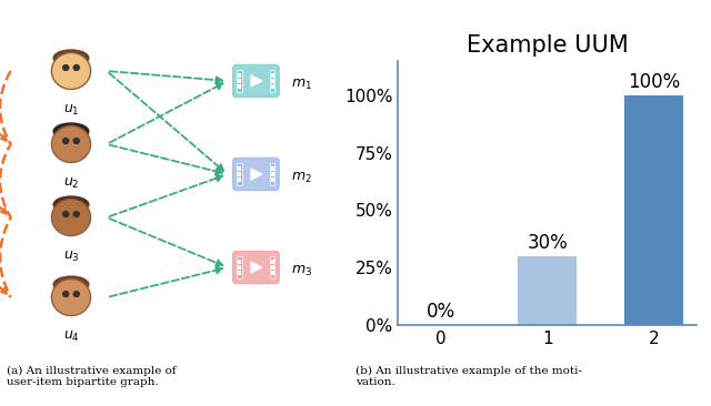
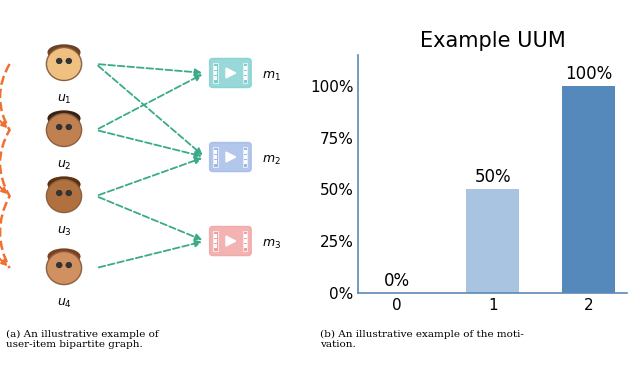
1: 30% -> 50%
